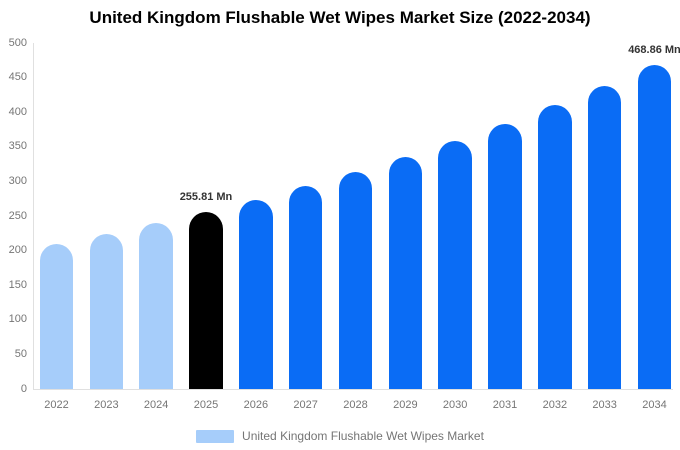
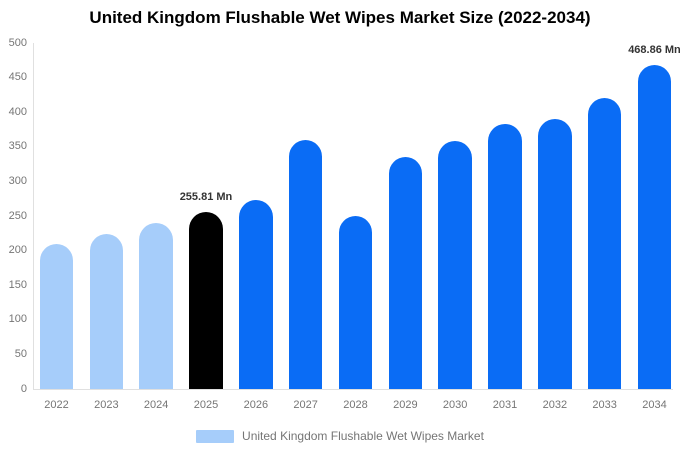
2027: 290 -> 360
2028: 310 -> 250
2032: 410 -> 390
2033: 440 -> 420
